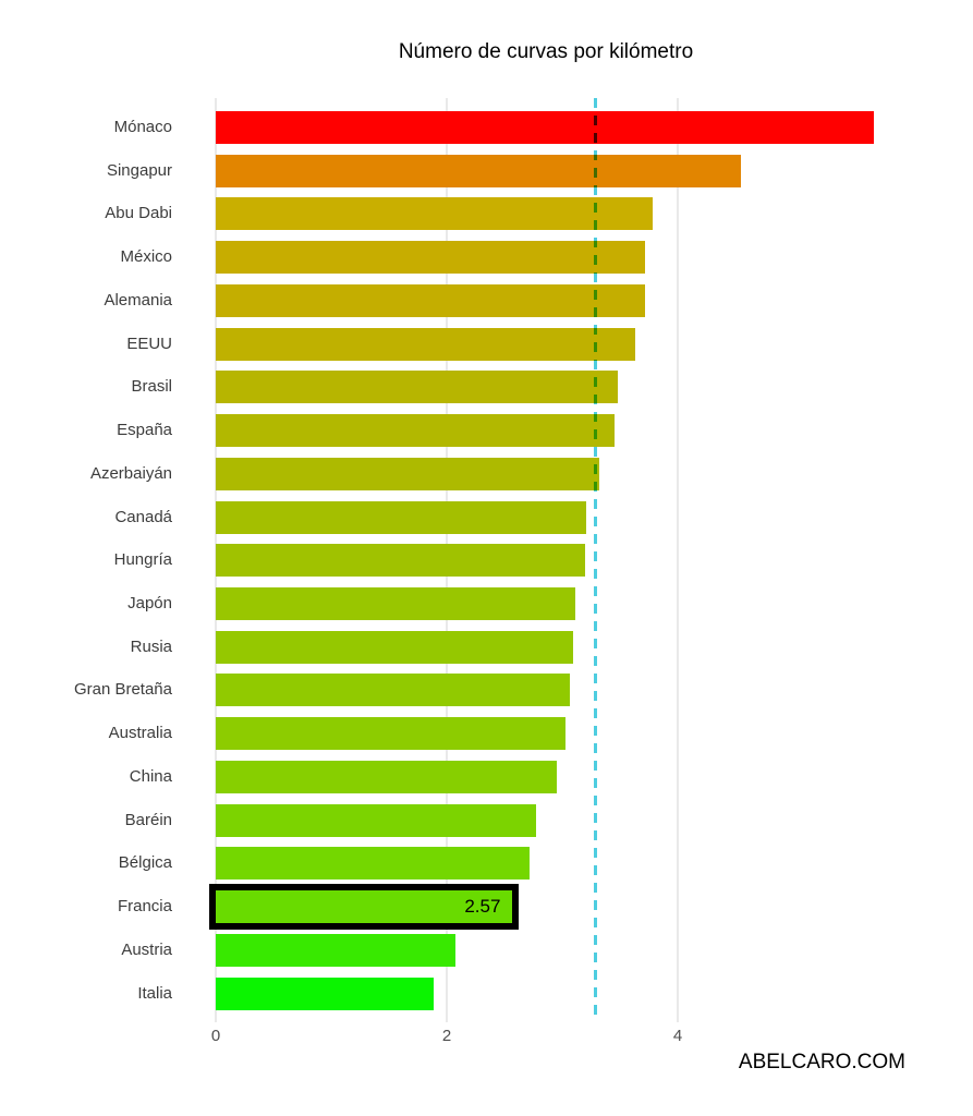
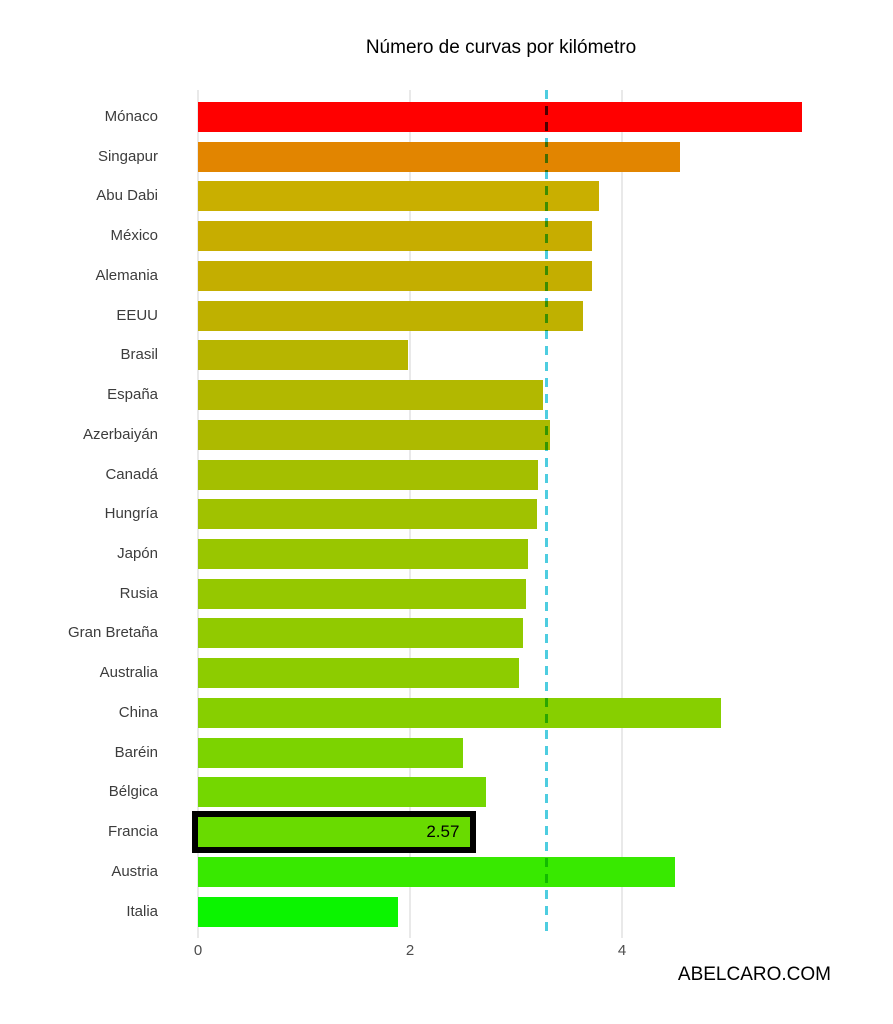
Brasil: 3.48 -> 1.98
España: 3.45 -> 3.25
China: 2.95 -> 4.93
Baréin: 2.77 -> 2.50
Austria: 2.08 -> 4.50
